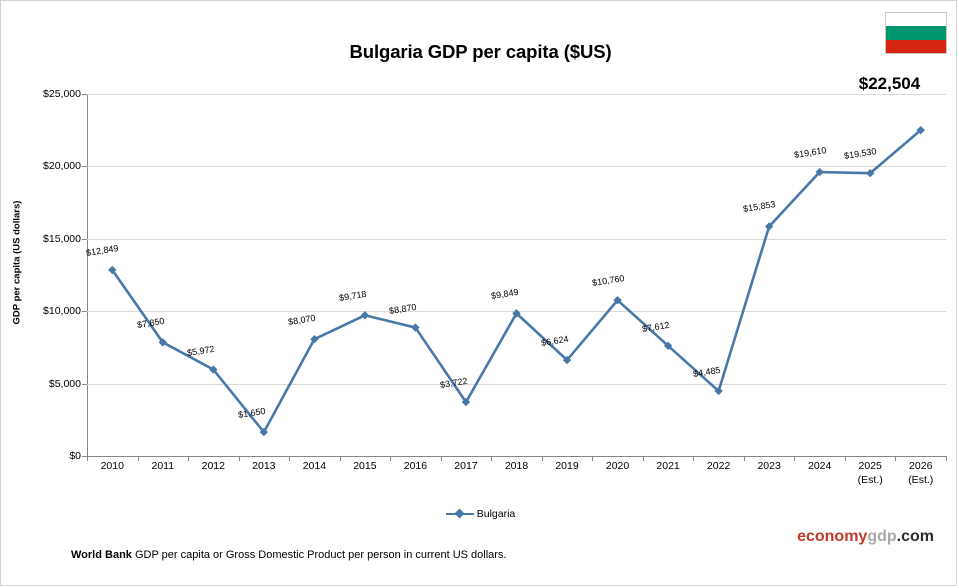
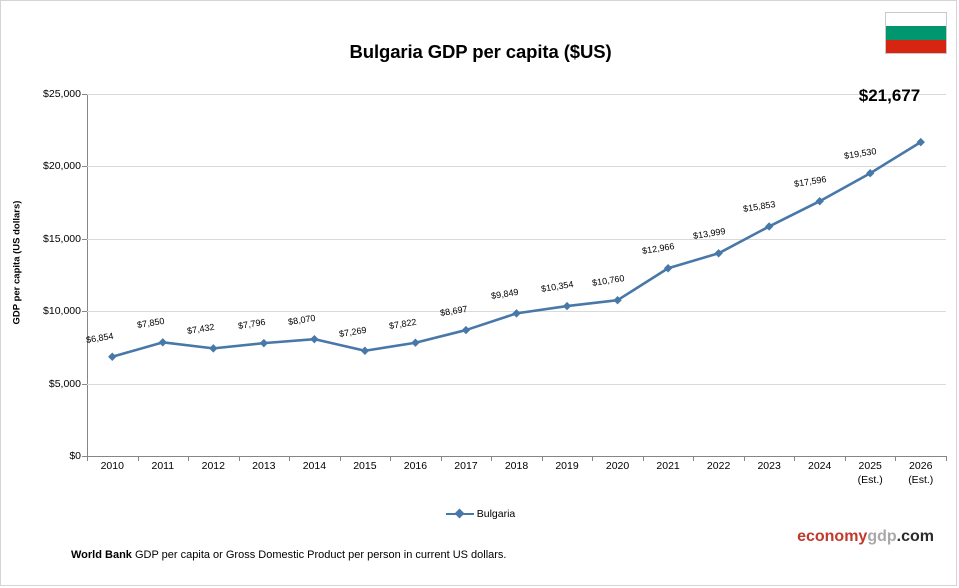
2010: $12,849 -> $6,854
2012: $5,972 -> $7,432
2013: $1,650 -> $7,796
2015: $9,718 -> $7,269
2016: $8,870 -> $7,822
2017: $3,722 -> $8,697
2019: $6,624 -> $10,354
2021: $7,612 -> $12,966
2022: $4,485 -> $13,999
2024: $19,610 -> $17,596
2026: $22,504 -> $21,677
